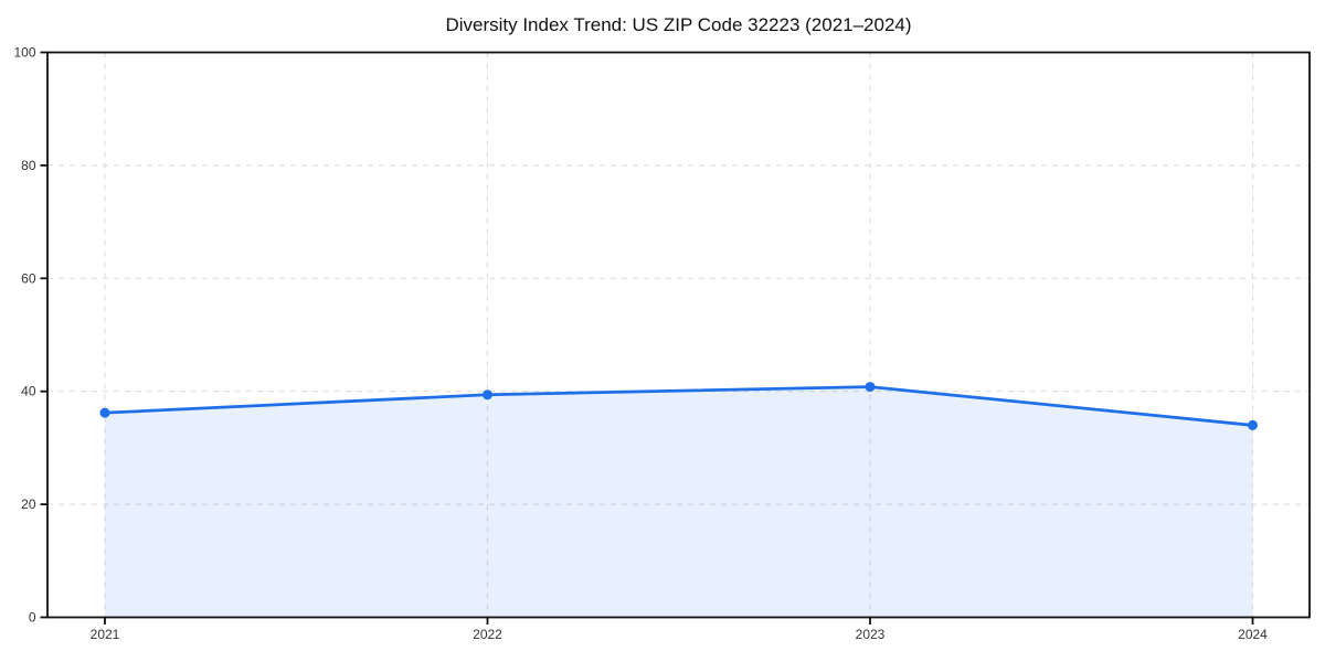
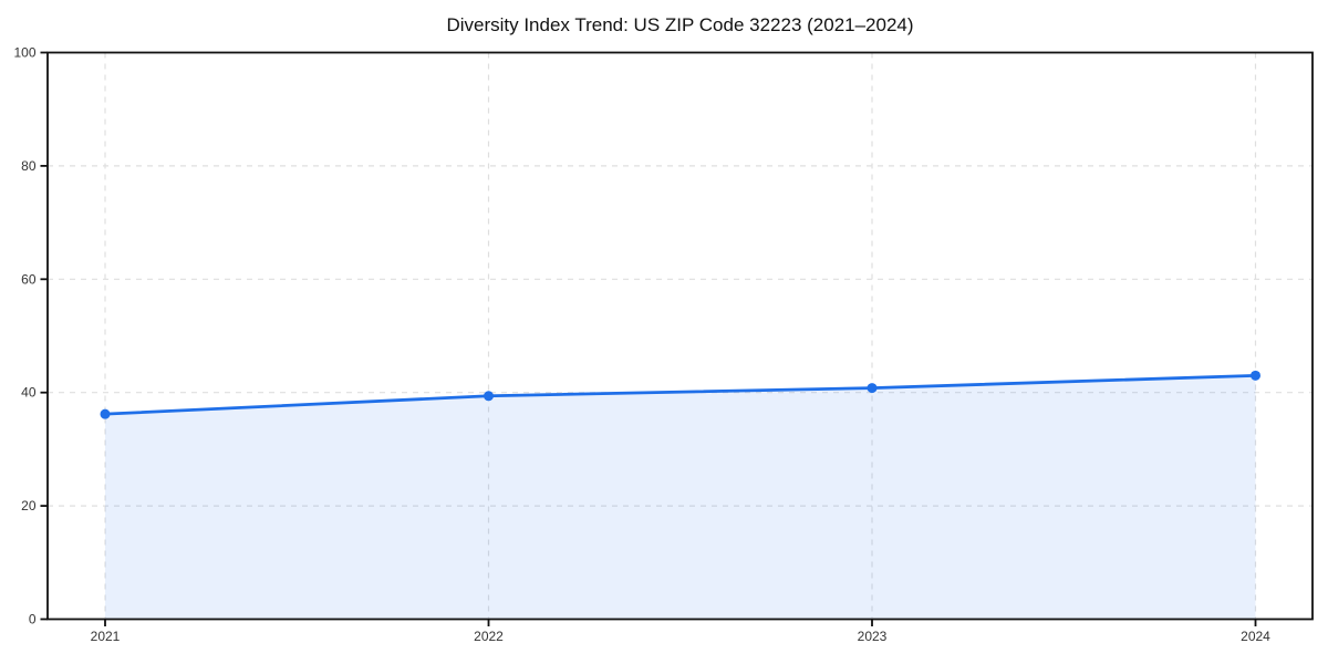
2024: 34 -> 43
